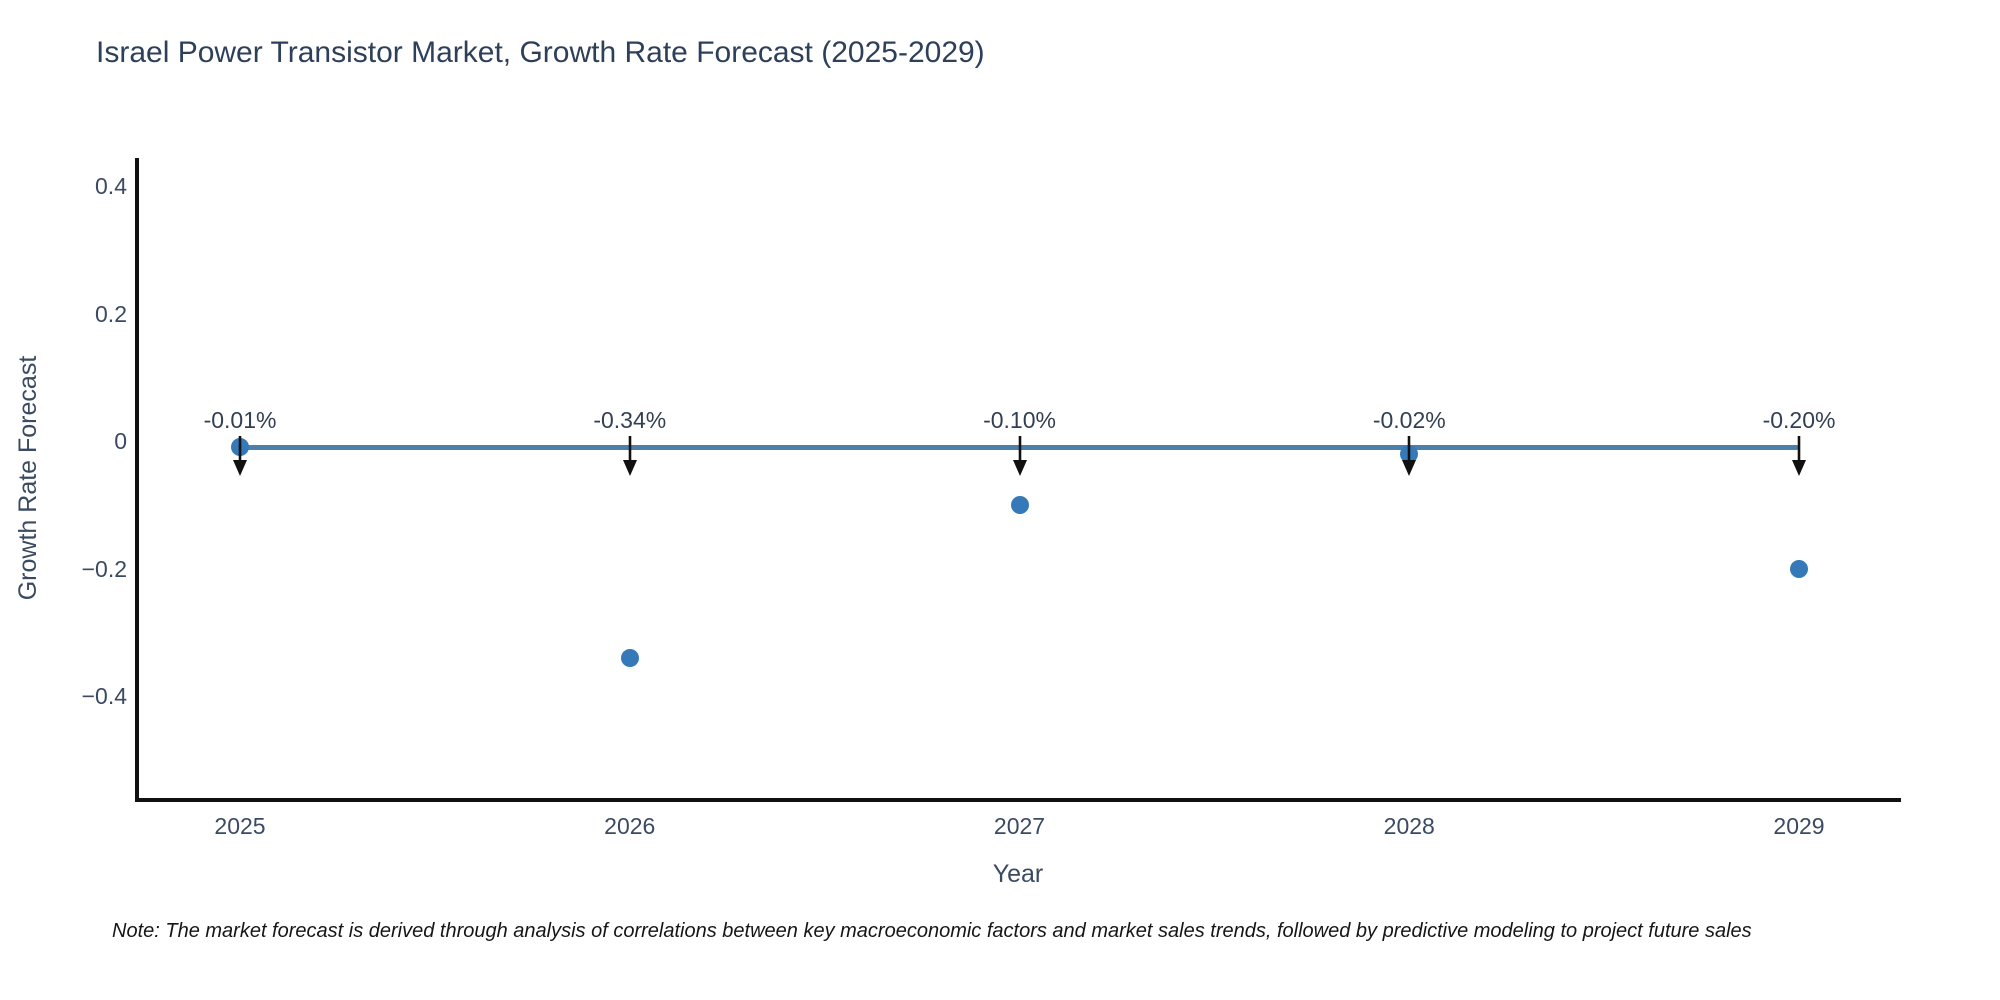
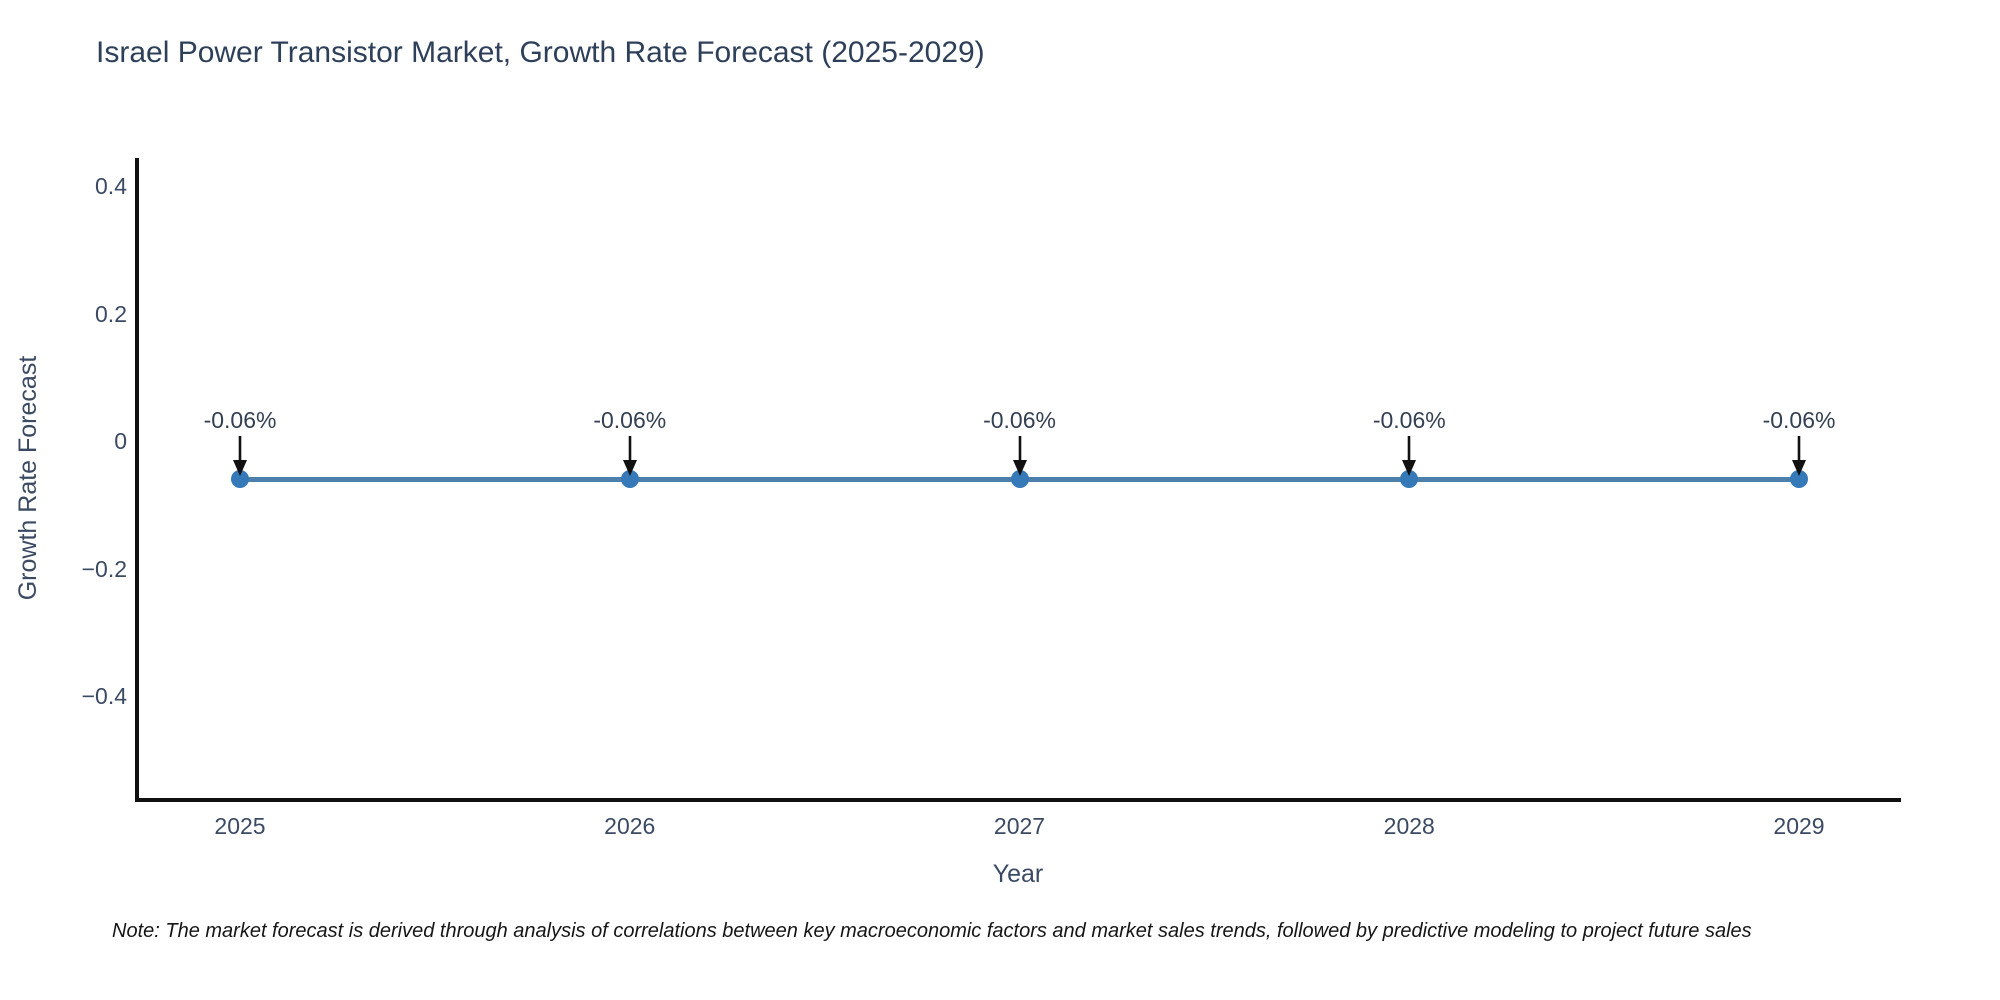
2025: -0.01% -> -0.06%
2026: -0.34% -> -0.06%
2027: -0.10% -> -0.06%
2028: -0.02% -> -0.06%
2029: -0.20% -> -0.06%
